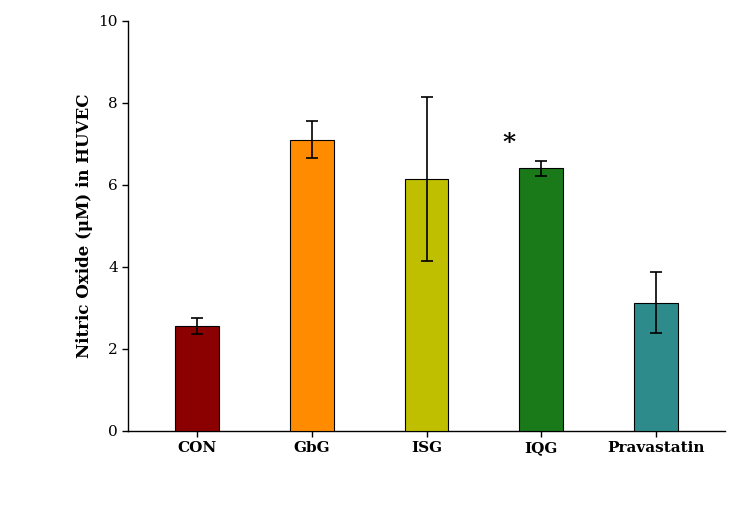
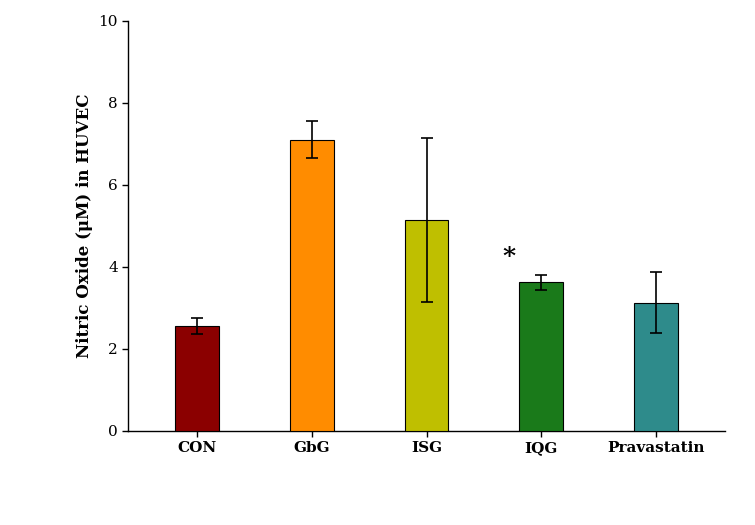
ISG: 6.15 -> 5.15
IQG: 6.40 -> 3.62
